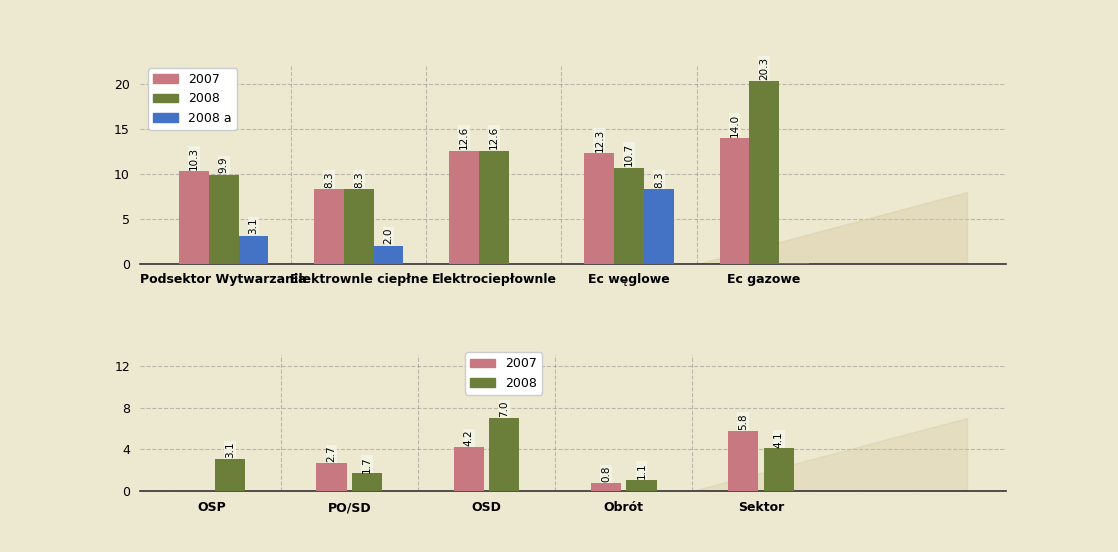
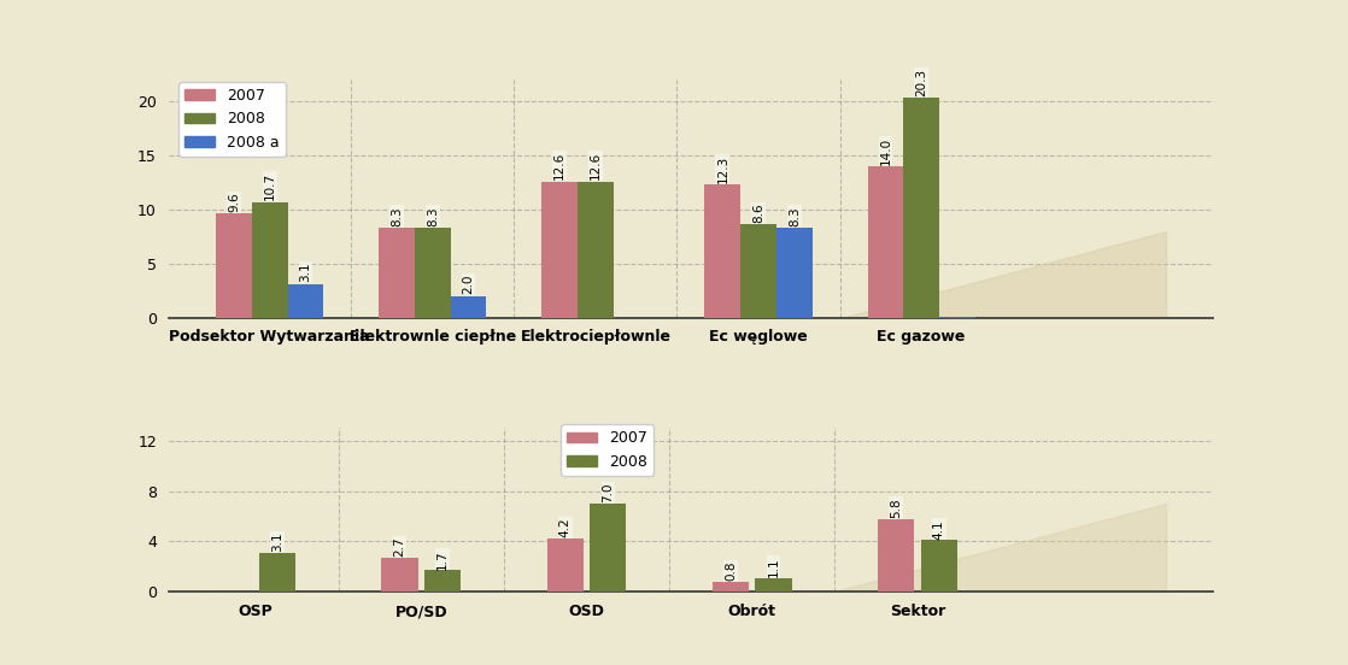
2007/Podsektor Wytwarzania: 10.3 -> 9.6
2008/Podsektor Wytwarzania: 9.9 -> 10.7
2008/Ec węglowe: 10.7 -> 8.6
